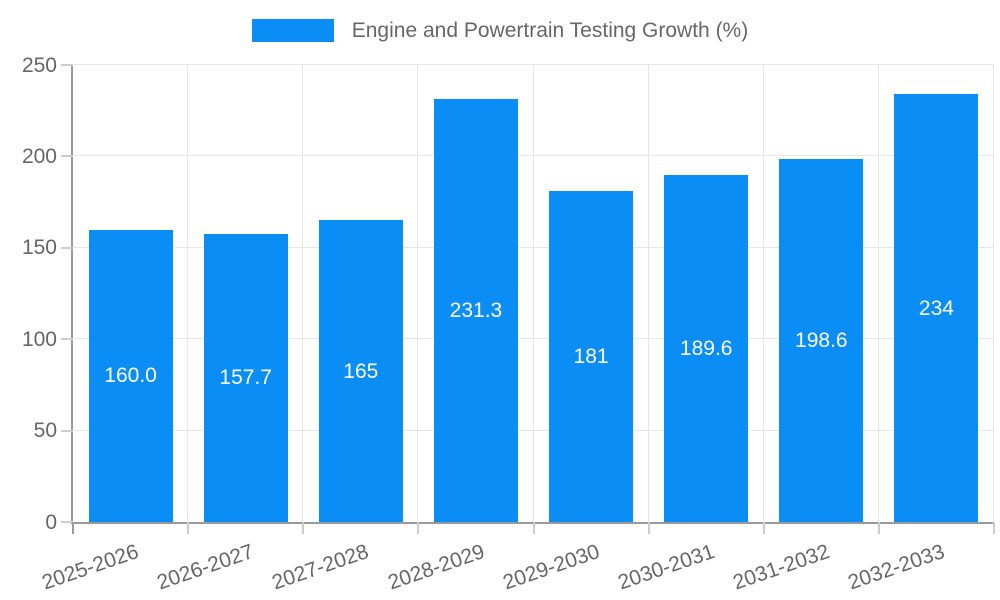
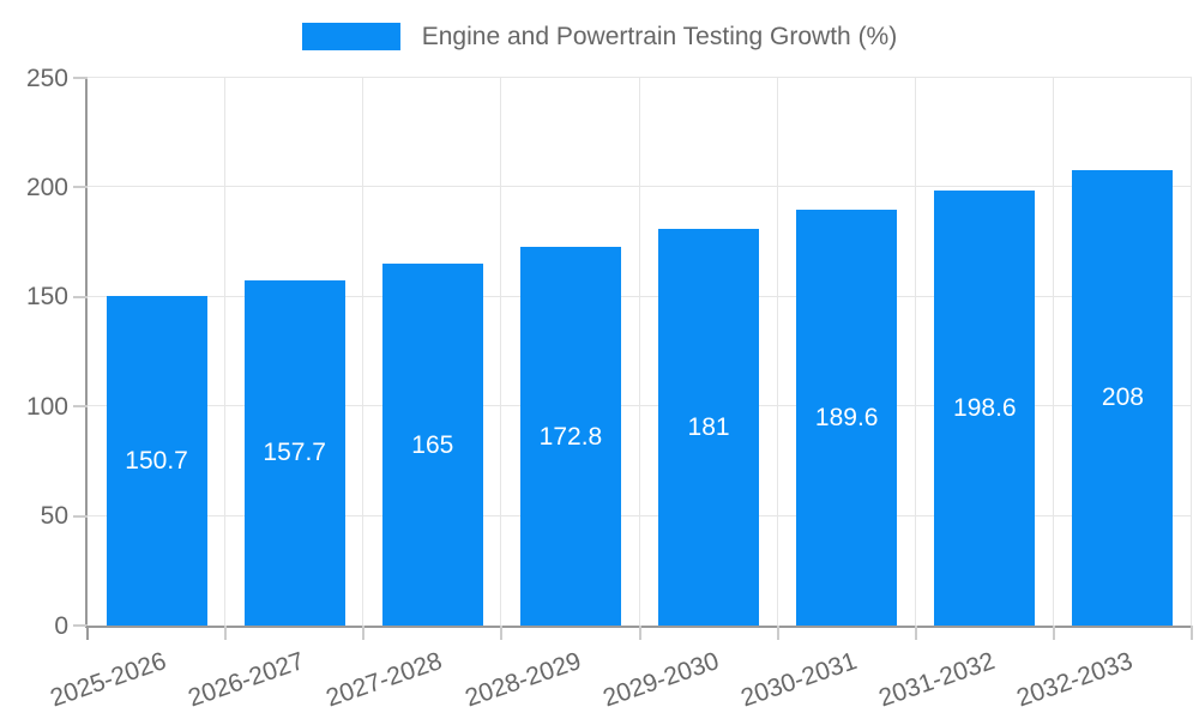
2025-2026: 160.0 -> 150.7
2028-2029: 231.3 -> 172.8
2032-2033: 234 -> 208
